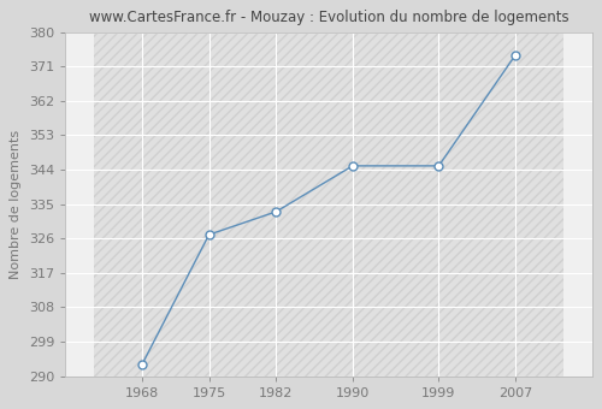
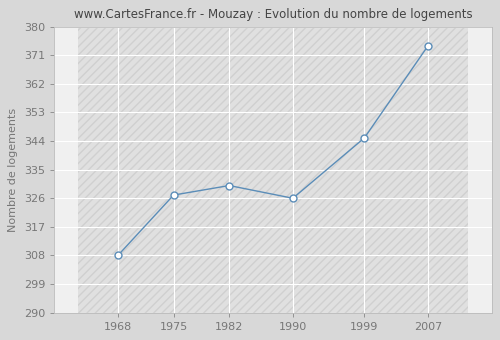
1968: 293 -> 308
1982: 333 -> 330
1990: 345 -> 326
